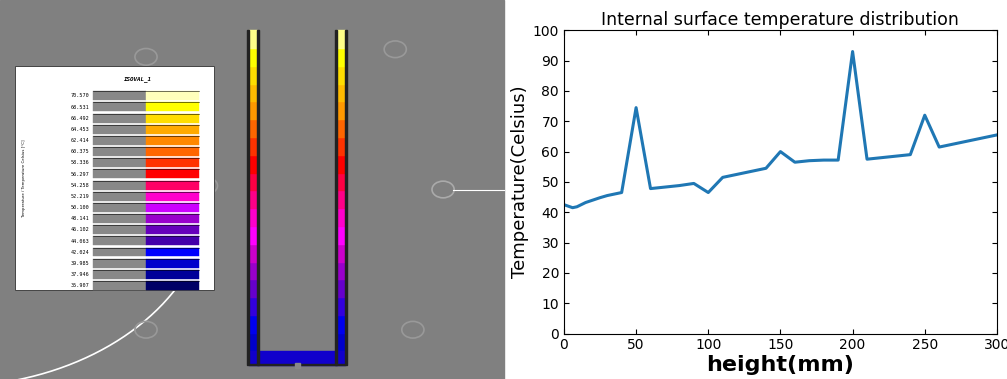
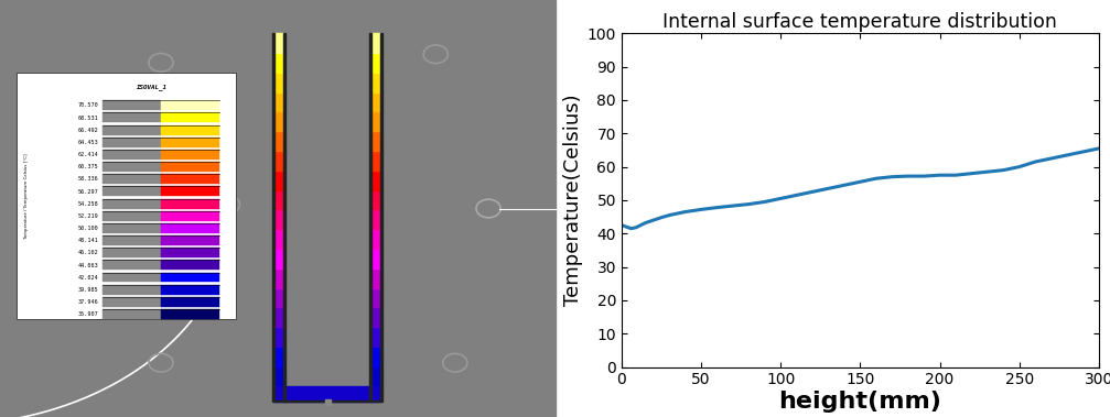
Internal surface temperature distribution/50: 74.5 -> 47.2
Internal surface temperature distribution/100: 46.5 -> 50.5
Internal surface temperature distribution/150: 60.0 -> 55.5
Internal surface temperature distribution/200: 93.0 -> 57.5
Internal surface temperature distribution/250: 72.0 -> 60.0
